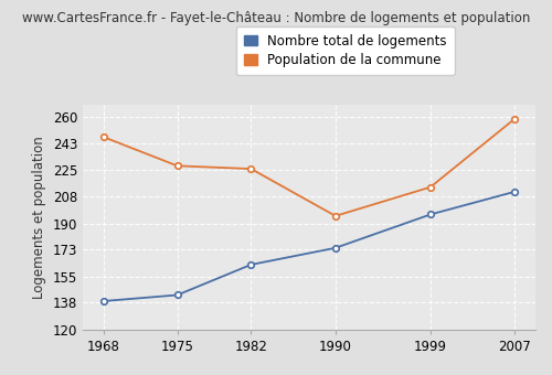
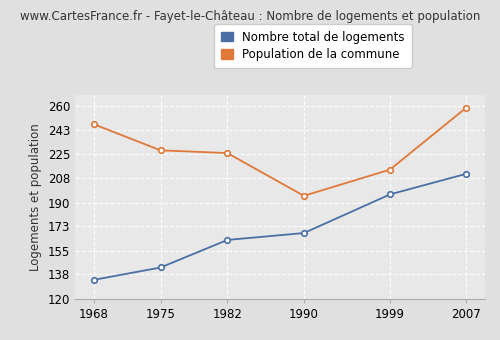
Nombre total de logements/1968: 139 -> 134
Nombre total de logements/1990: 174 -> 168
